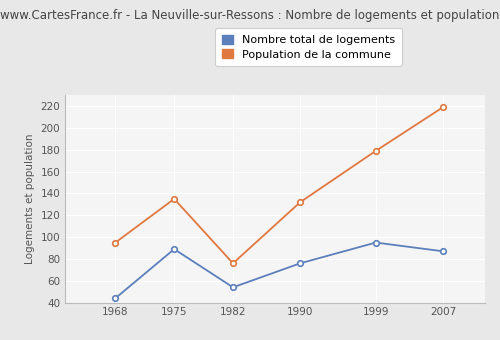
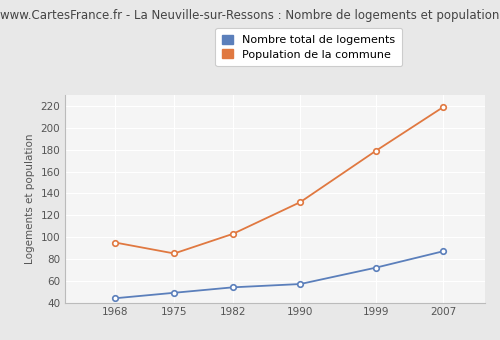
Nombre total de logements/1975: 89 -> 49
Population de la commune/1975: 135 -> 85
Population de la commune/1982: 76 -> 103
Nombre total de logements/1990: 76 -> 57
Nombre total de logements/1999: 95 -> 72
